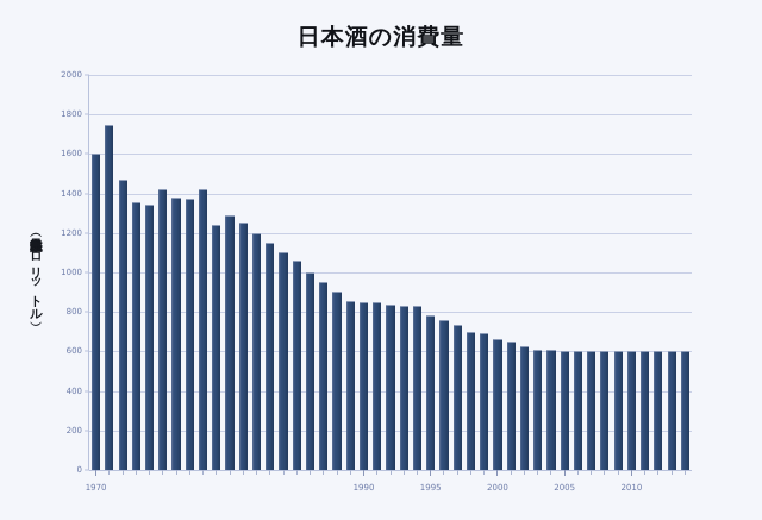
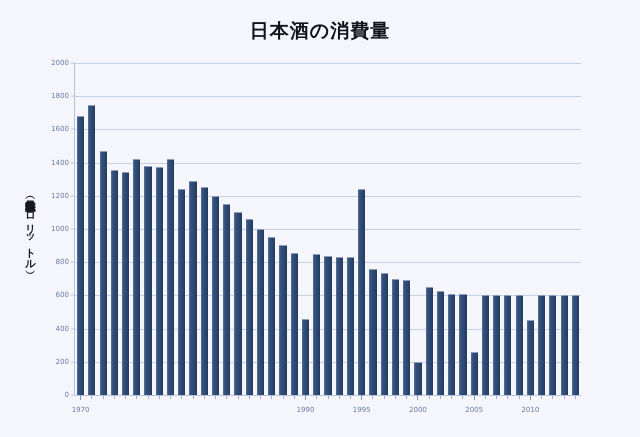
1970: 1600 -> 1680
1990: 850 -> 460
1995: 780 -> 1240
2000: 660 -> 200
2005: 600 -> 260
2010: 600 -> 450
